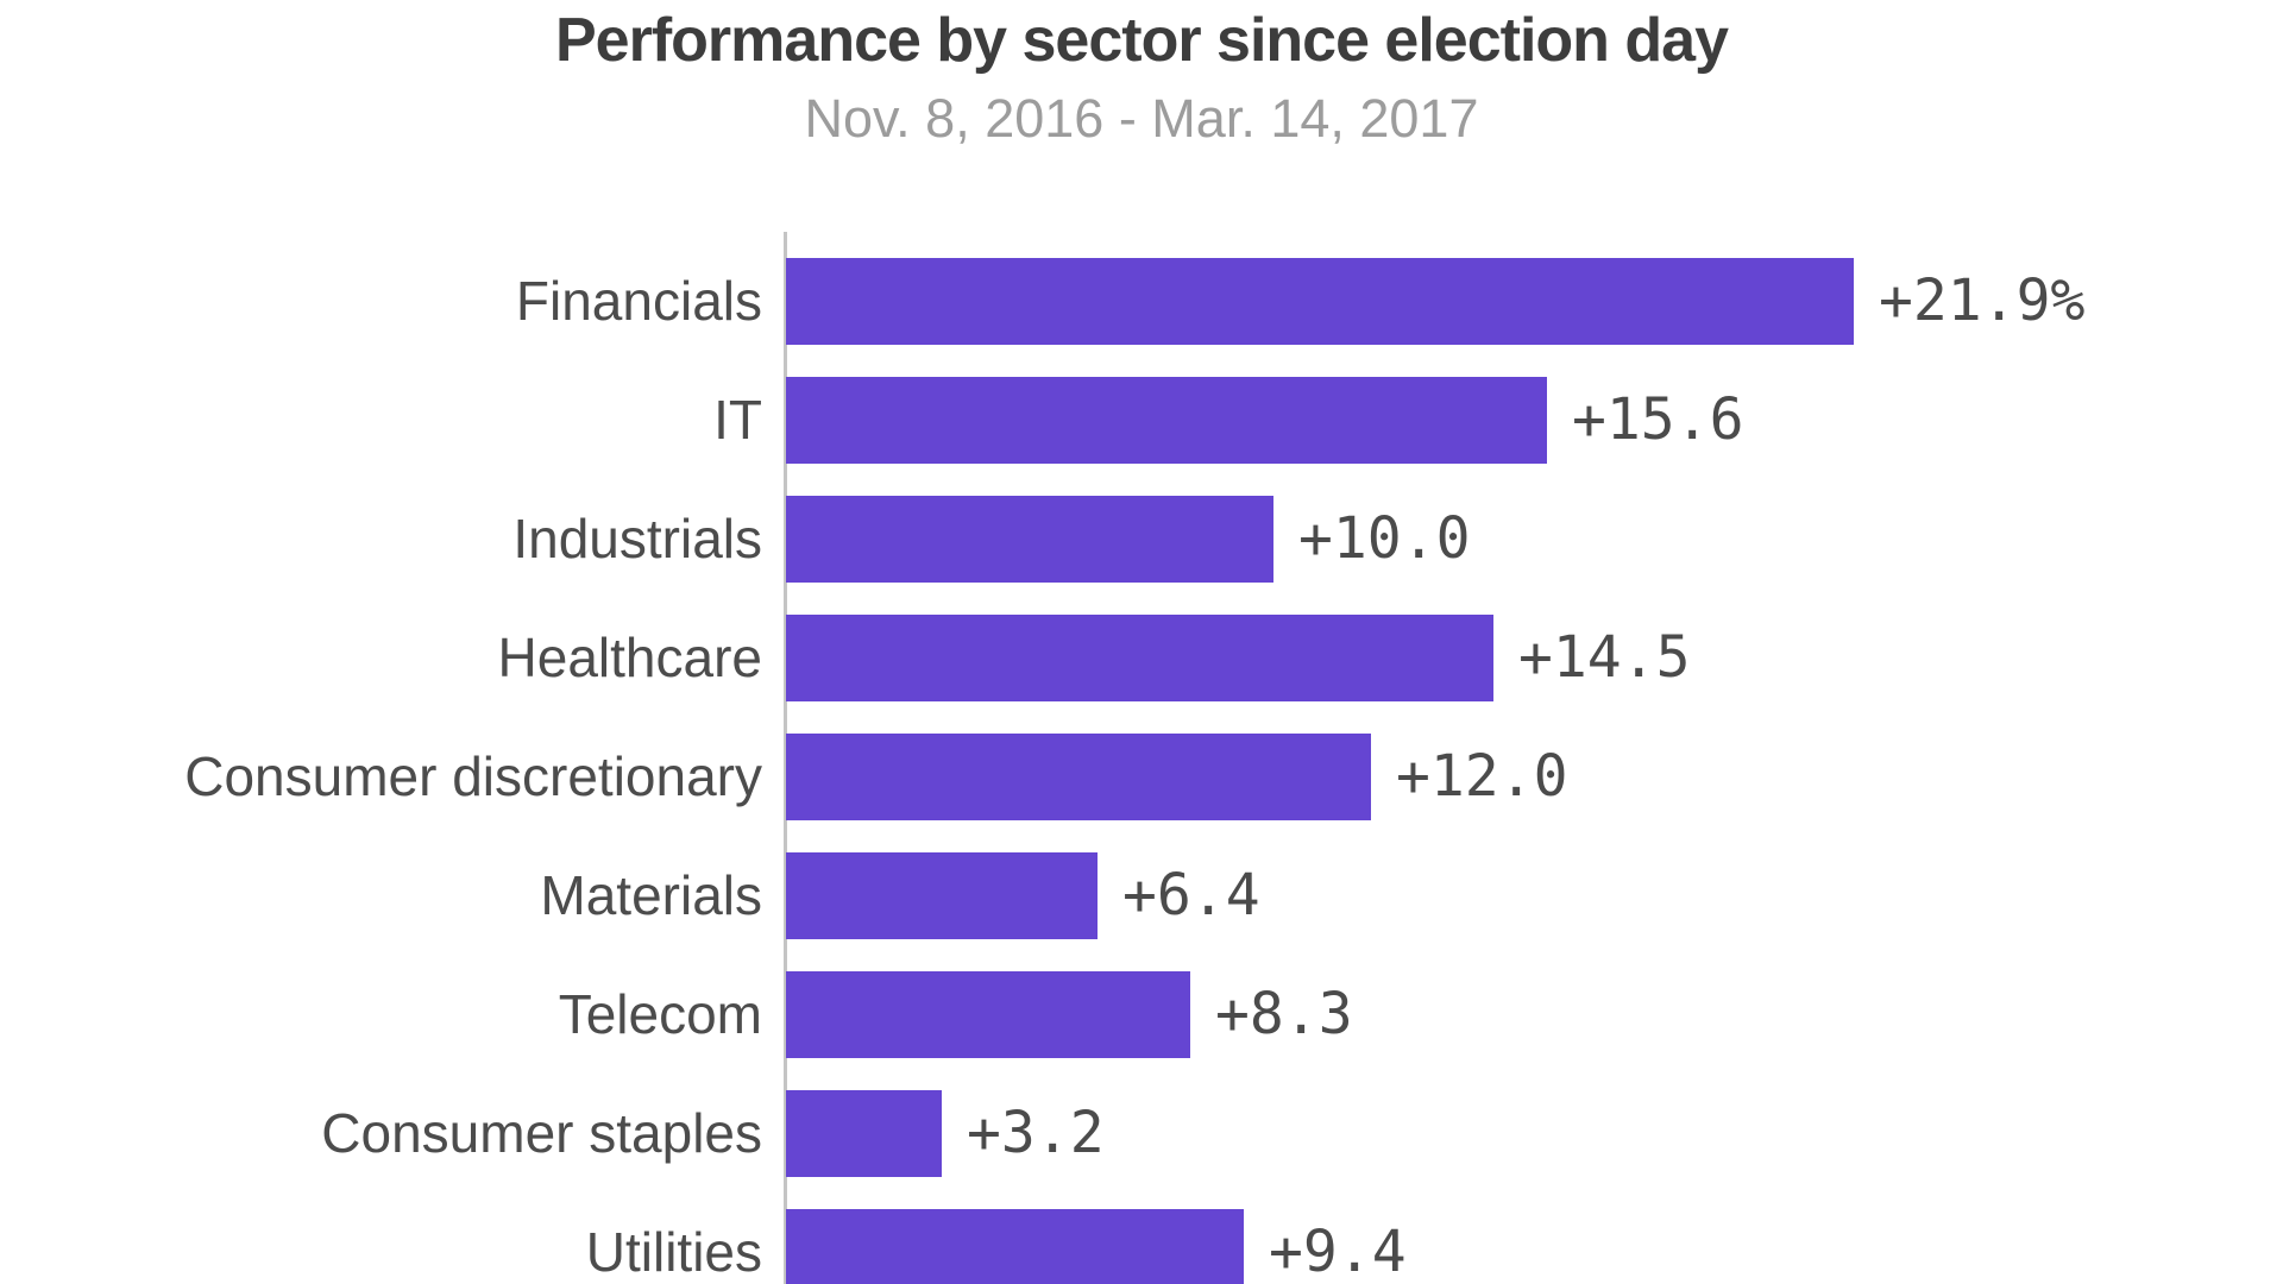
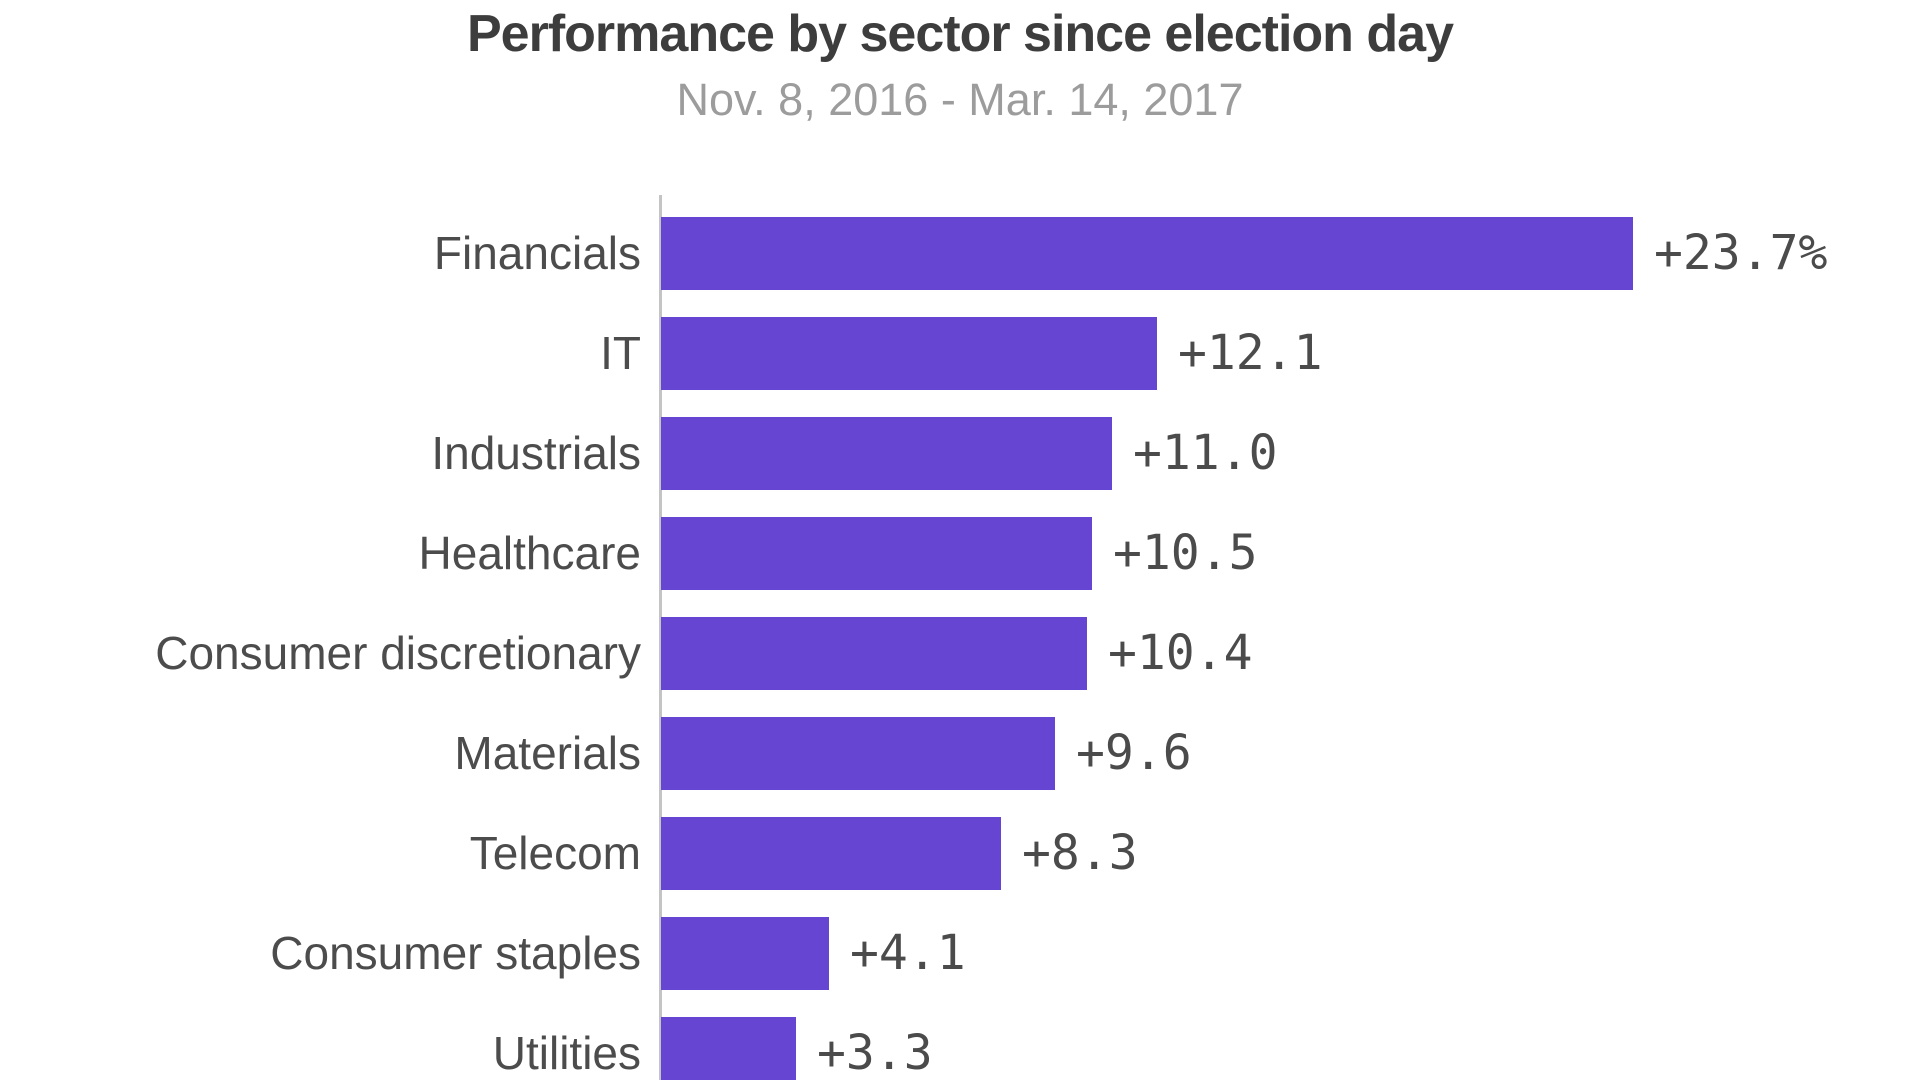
Financials: +21.9% -> +23.7%
IT: +15.6 -> +12.1
Industrials: +10.0 -> +11.0
Healthcare: +14.5 -> +10.5
Consumer discretionary: +12.0 -> +10.4
Materials: +6.4 -> +9.6
Consumer staples: +3.2 -> +4.1
Utilities: +9.4 -> +3.3
